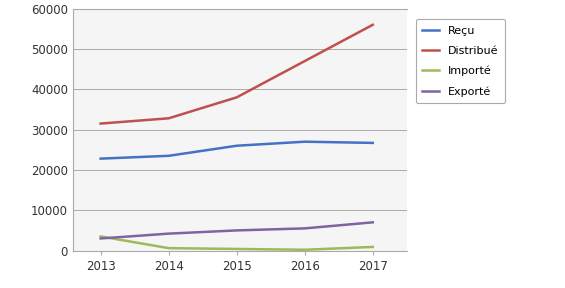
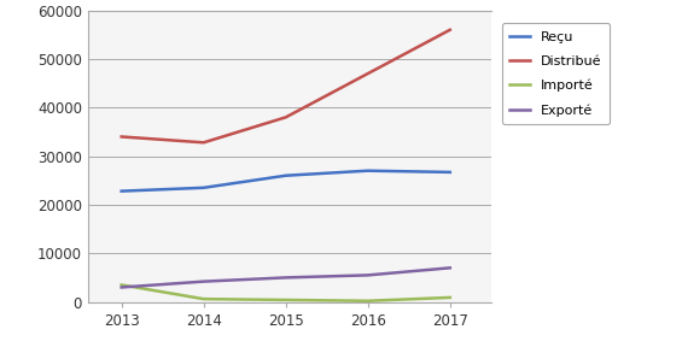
Distribué/2013: 31500 -> 34000
